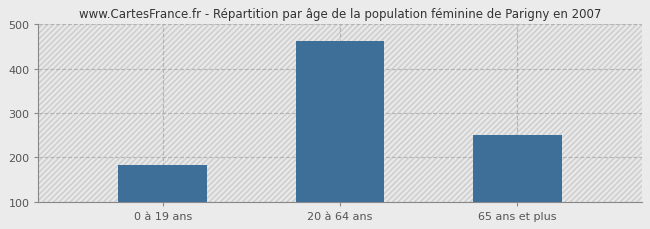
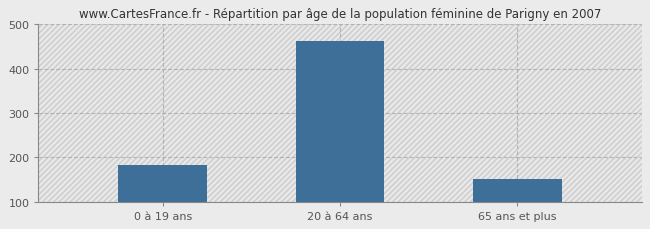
65 ans et plus: 250 -> 150
